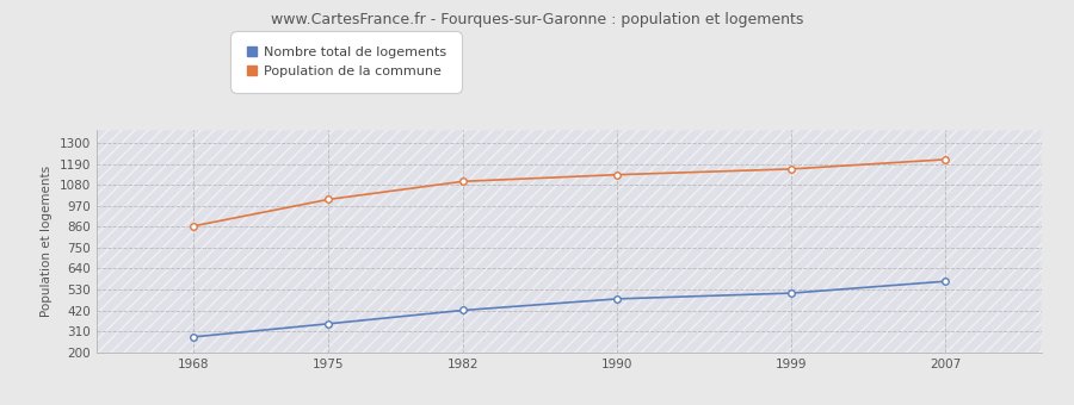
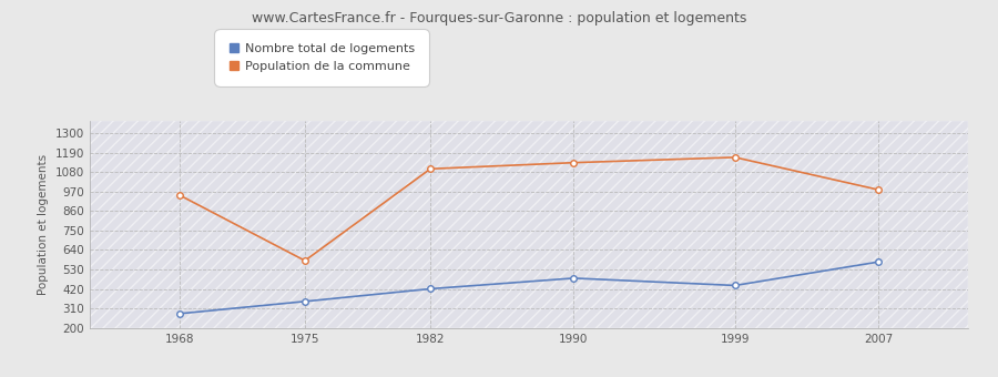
Population de la commune/1968: 860 -> 950
Population de la commune/1975: 1000 -> 580
Nombre total de logements/1999: 510 -> 440
Population de la commune/2007: 1210 -> 980
